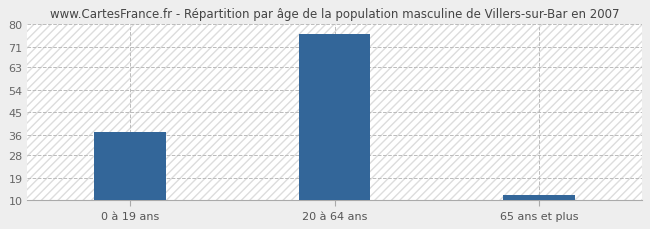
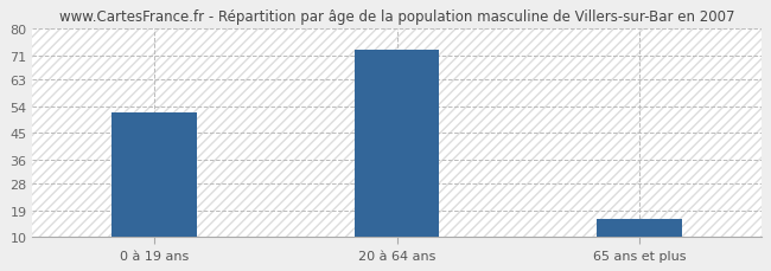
0 à 19 ans: 37 -> 52
20 à 64 ans: 76 -> 73
65 ans et plus: 12 -> 16
